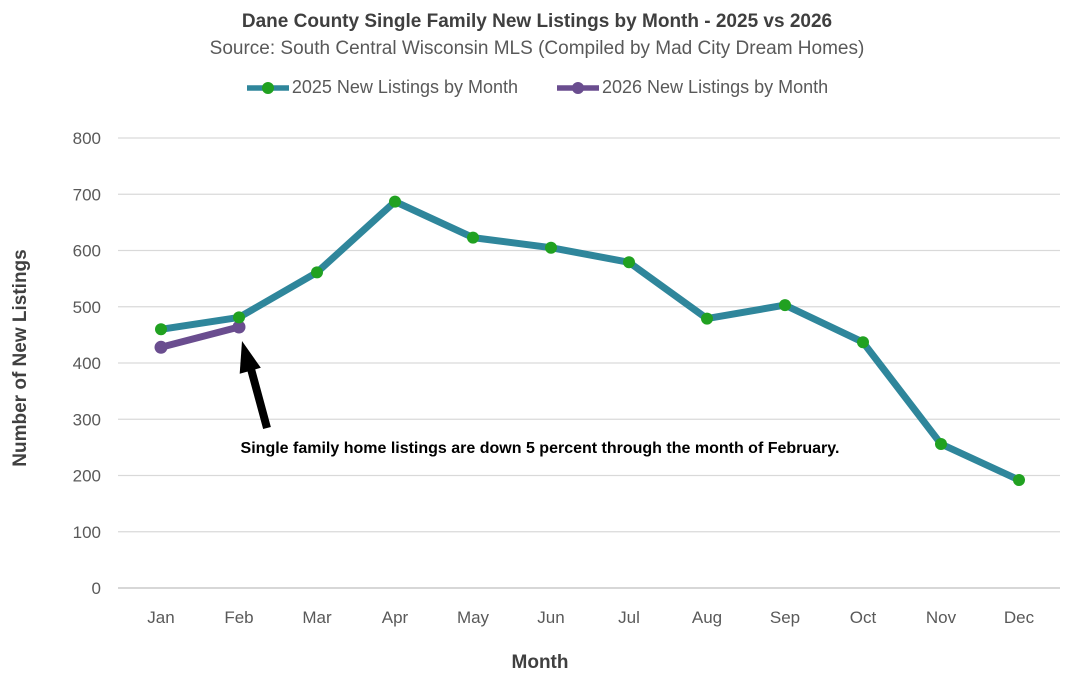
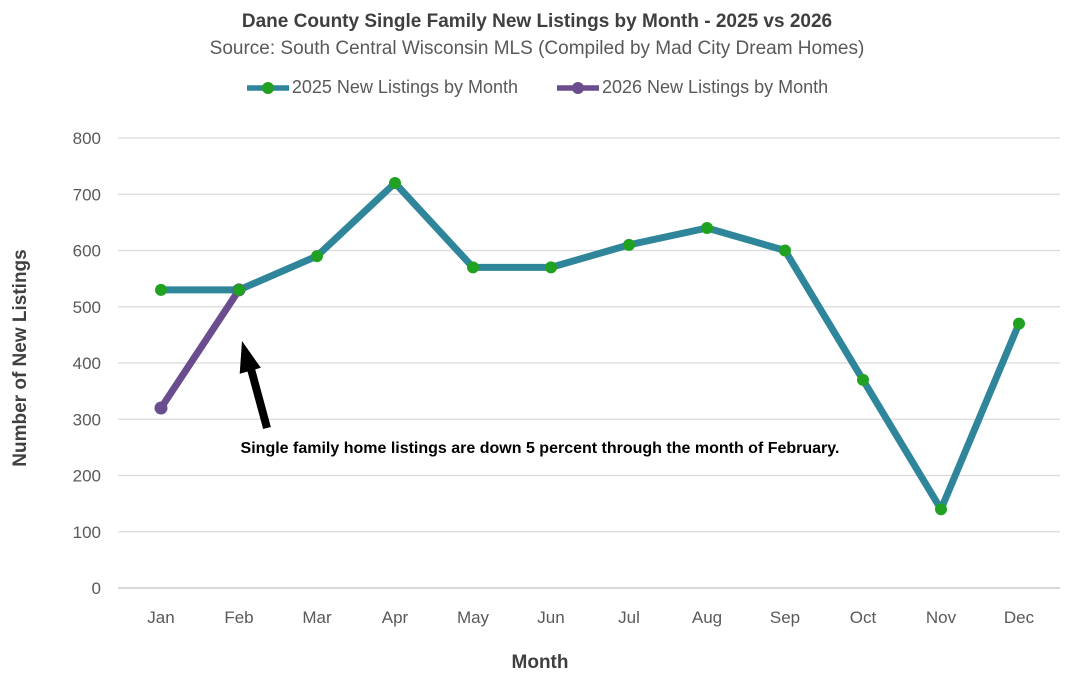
2025 New Listings by Month/Jan: 460 -> 530
2026 New Listings by Month/Jan: 430 -> 320
2025 New Listings by Month/Feb: 480 -> 530
2026 New Listings by Month/Feb: 460 -> 530
2025 New Listings by Month/Mar: 560 -> 590
2025 New Listings by Month/Apr: 690 -> 720
2025 New Listings by Month/May: 620 -> 570
2025 New Listings by Month/Jun: 600 -> 570
2025 New Listings by Month/Jul: 580 -> 610
2025 New Listings by Month/Aug: 480 -> 640
2025 New Listings by Month/Sep: 500 -> 600
2025 New Listings by Month/Oct: 440 -> 370
2025 New Listings by Month/Nov: 260 -> 140
2025 New Listings by Month/Dec: 190 -> 470
